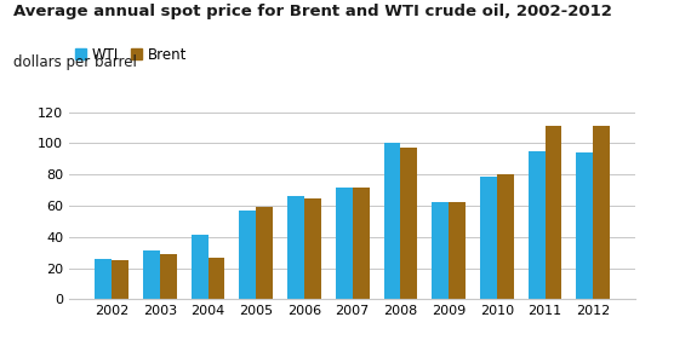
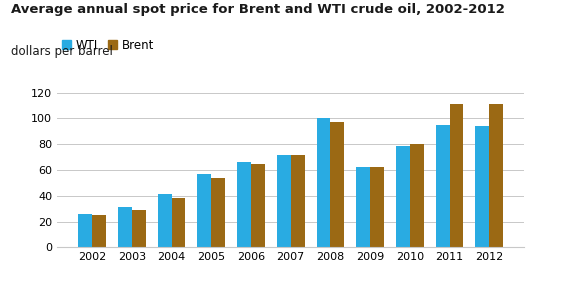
Brent/2004: 27 -> 38
Brent/2005: 59 -> 54
